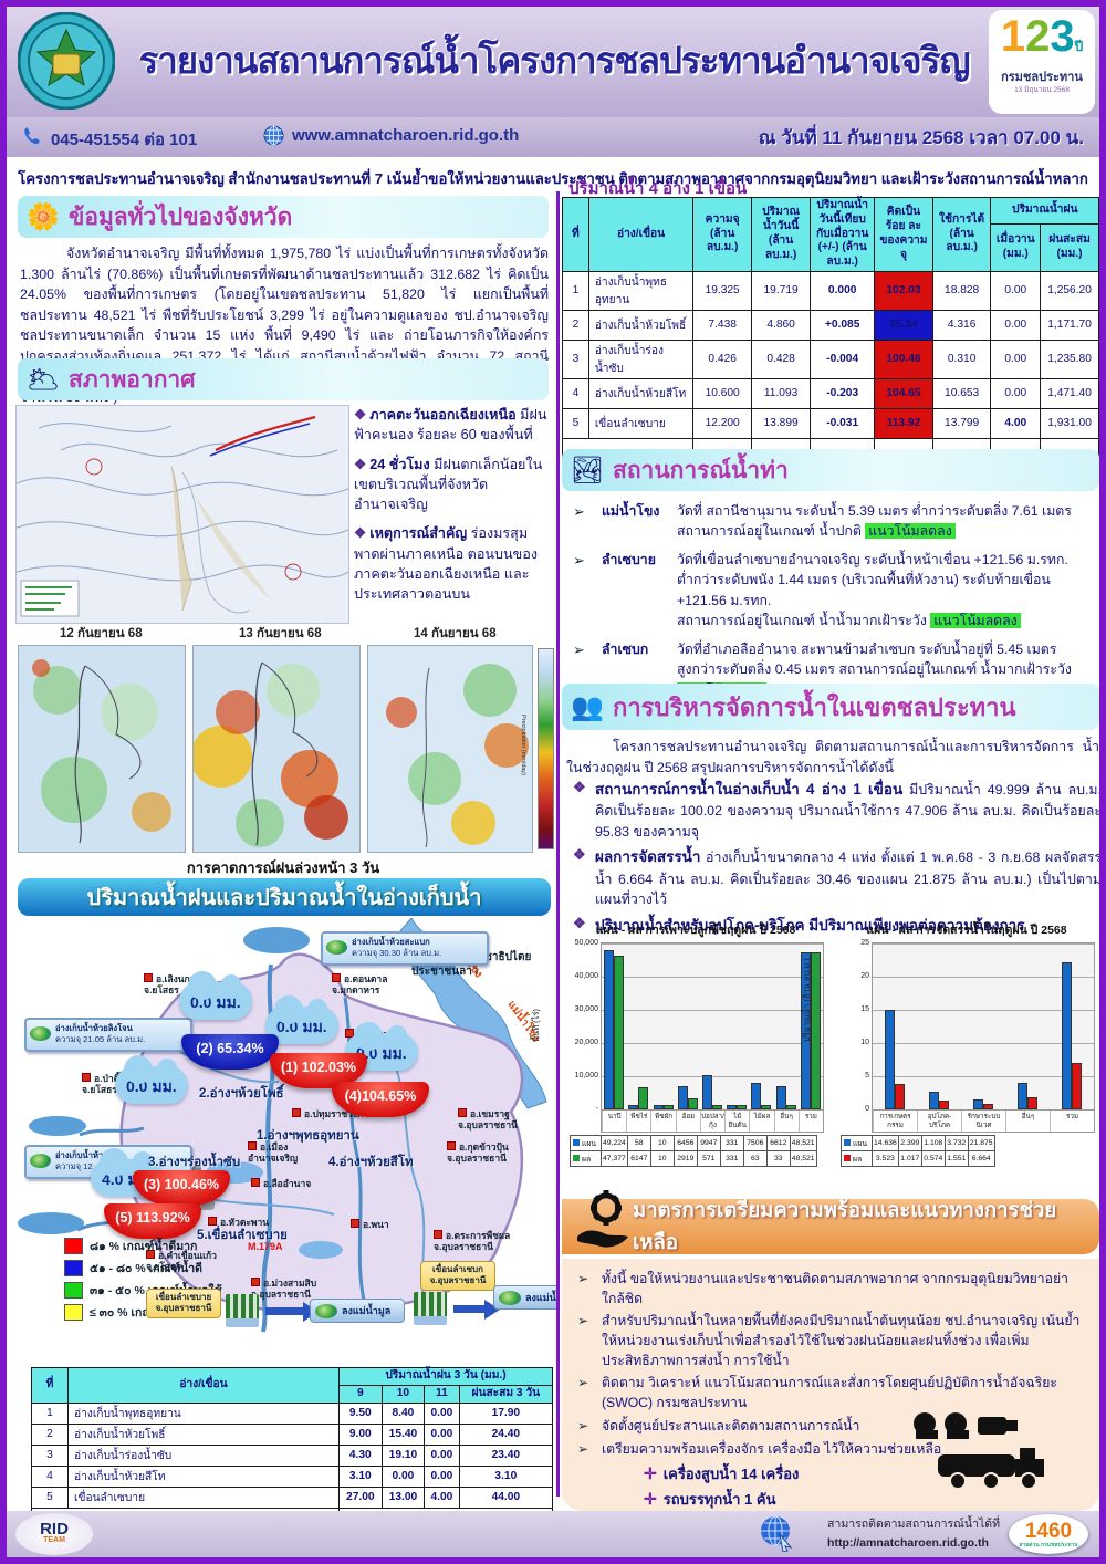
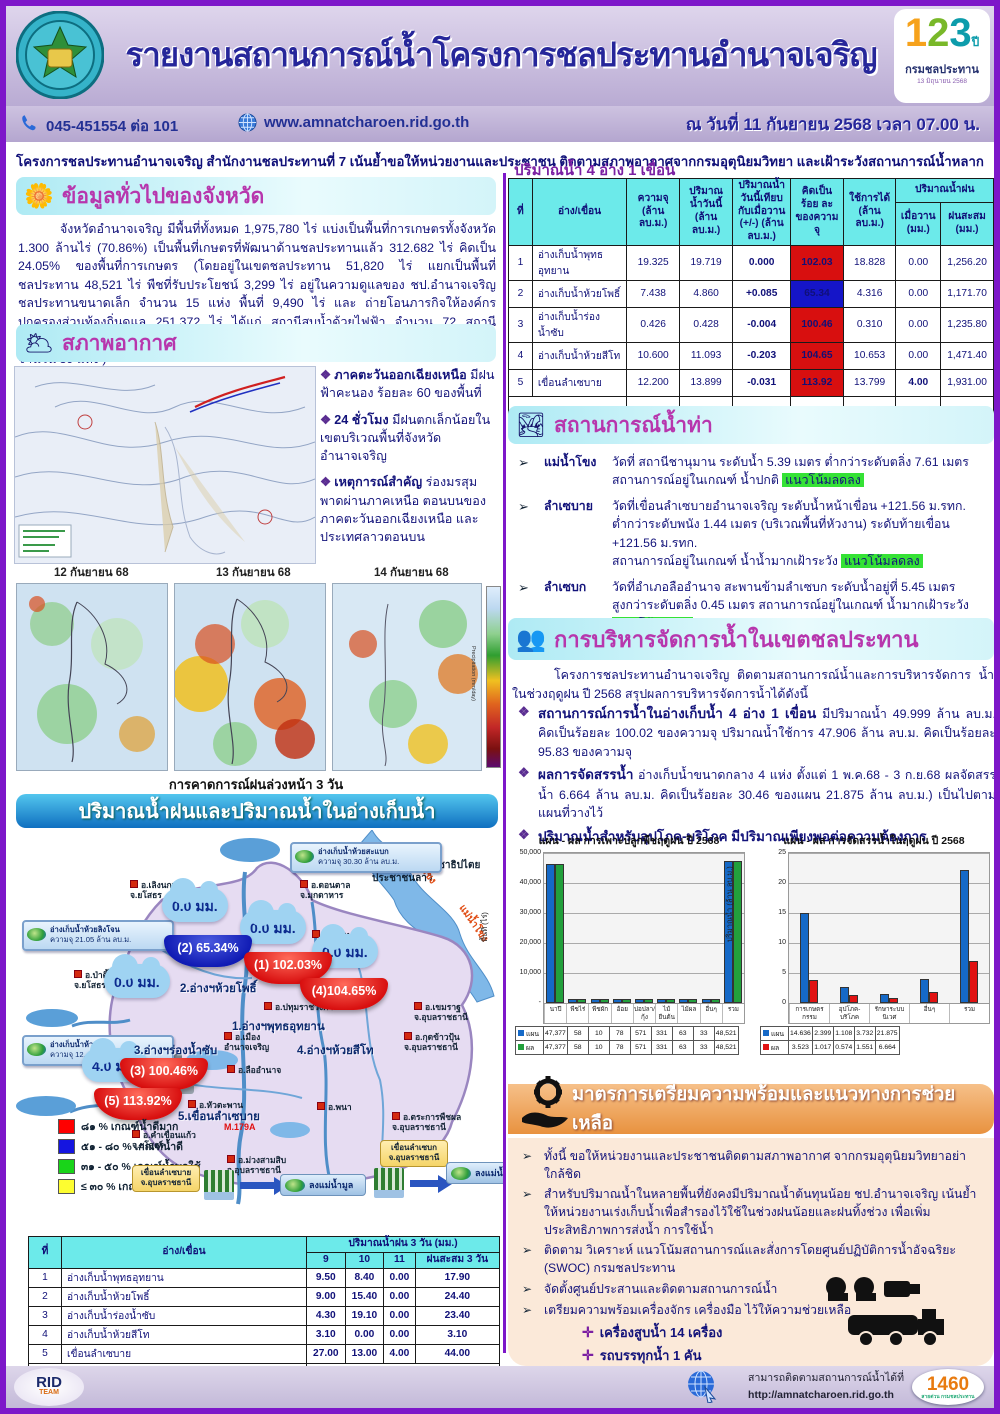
แผน - ผล การเพาะปลูกพืชฤดูฝน ปี 2568/แผน/นาปี: 49,224 -> 47,377
แผน - ผล การเพาะปลูกพืชฤดูฝน ปี 2568/ผล/พืชไร่: 6147 -> 58
แผน - ผล การเพาะปลูกพืชฤดูฝน ปี 2568/แผน/อ้อย: 6456 -> 78
แผน - ผล การเพาะปลูกพืชฤดูฝน ปี 2568/ผล/อ้อย: 2919 -> 78
แผน - ผล การเพาะปลูกพืชฤดูฝน ปี 2568/แผน/บ่อปลา/กุ้ง: 9947 -> 571
แผน - ผล การเพาะปลูกพืชฤดูฝน ปี 2568/แผน/ไม้ผล: 7506 -> 63
แผน - ผล การเพาะปลูกพืชฤดูฝน ปี 2568/แผน/อื่นๆ: 6612 -> 33
